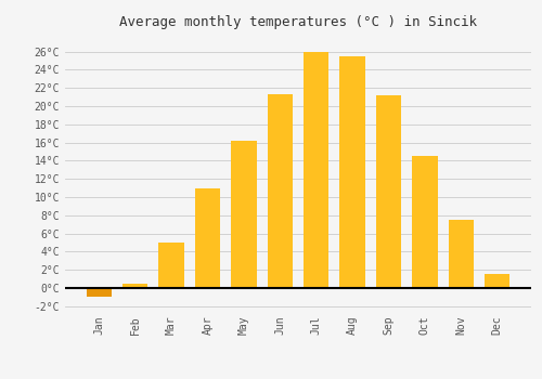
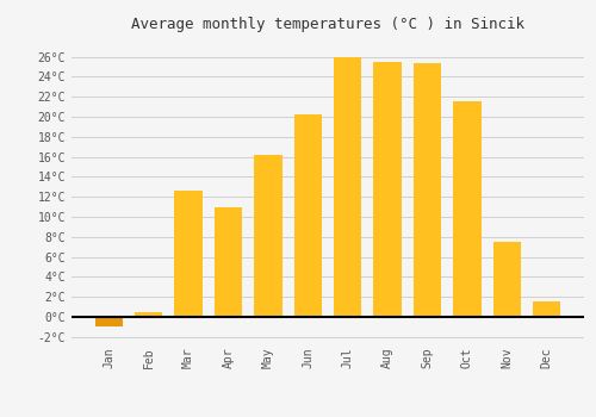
Mar: 5.0°C -> 12.6°C
Jun: 21.3°C -> 20.2°C
Sep: 21.2°C -> 25.4°C
Oct: 14.5°C -> 21.6°C
